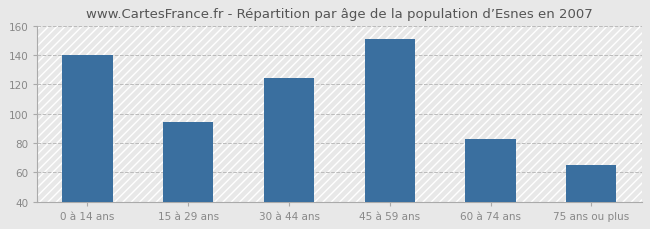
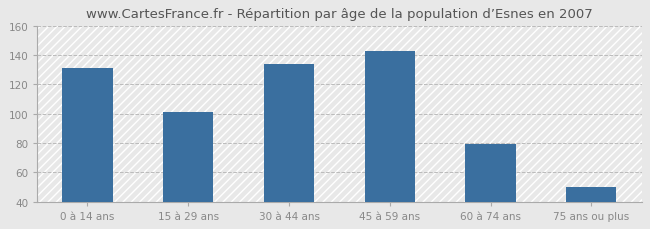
0 à 14 ans: 140 -> 131
15 à 29 ans: 94 -> 101
30 à 44 ans: 124 -> 134
45 à 59 ans: 151 -> 143
60 à 74 ans: 83 -> 79
75 ans ou plus: 65 -> 50
